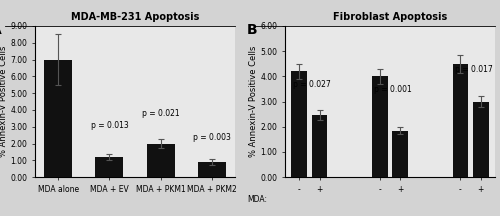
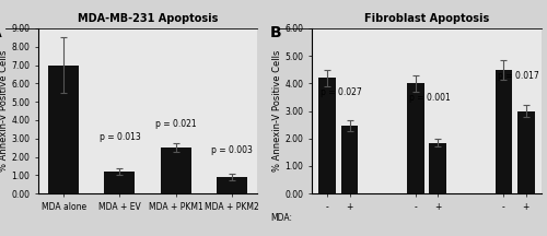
MDA-MB-231 Apoptosis/MDA + PKM1: 2.0 -> 2.5
